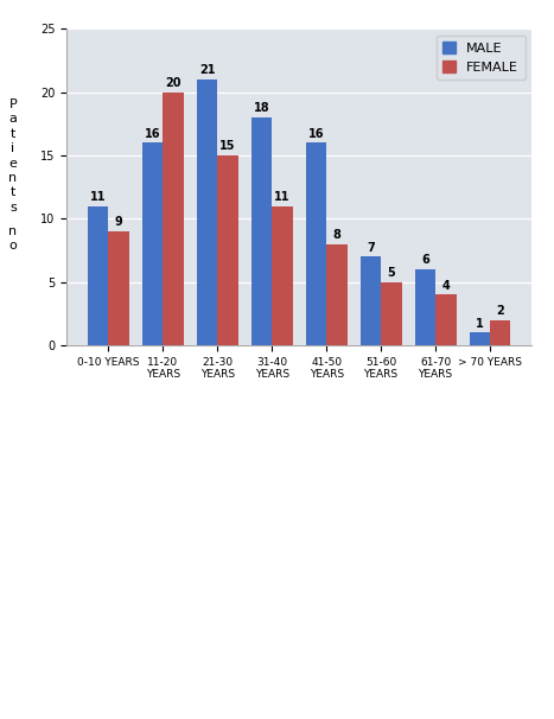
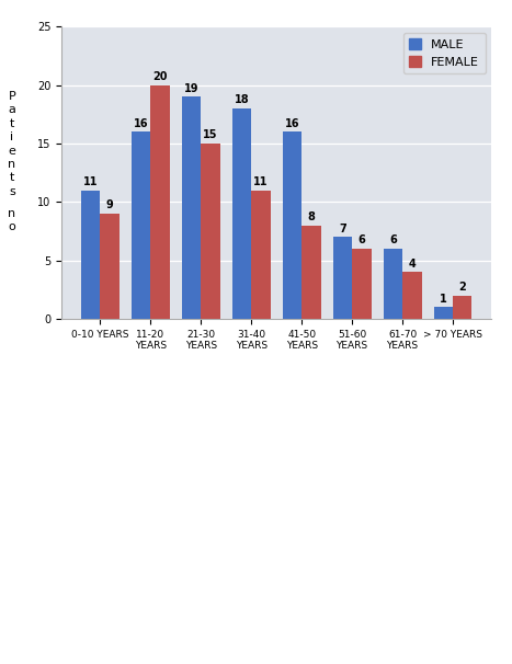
MALE/21-30 YEARS: 21 -> 19
FEMALE/51-60 YEARS: 5 -> 6
